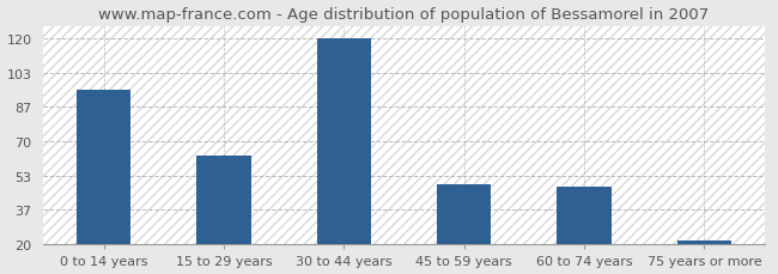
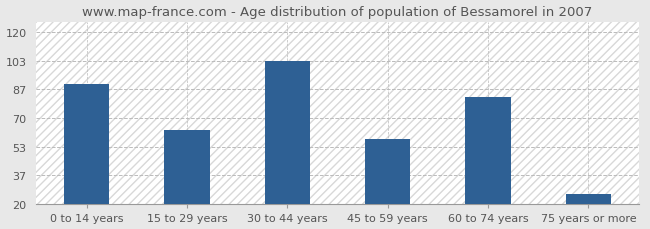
0 to 14 years: 95 -> 90
30 to 44 years: 120 -> 103
45 to 59 years: 49 -> 58
60 to 74 years: 48 -> 82
75 years or more: 22 -> 26
